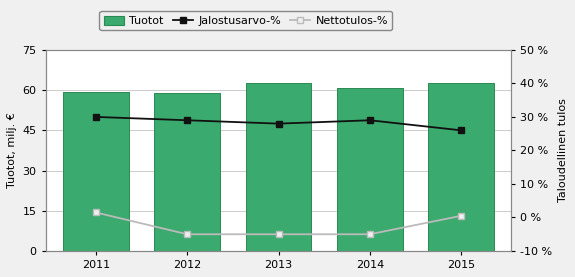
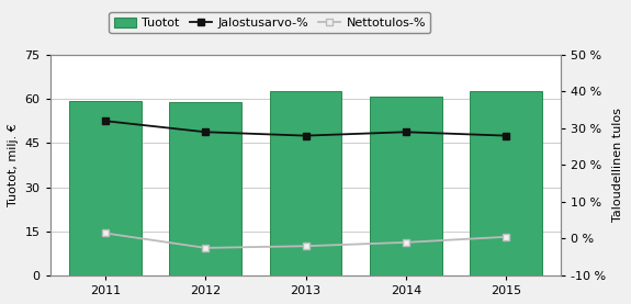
Jalostusarvo-%/2011: 30 % -> 32 %
Nettotulos-%/2012: -5.0 % -> -2.5 %
Nettotulos-%/2013: -5.0 % -> -2.0 %
Nettotulos-%/2014: -5.0 % -> -1.0 %
Jalostusarvo-%/2015: 26 % -> 28 %
